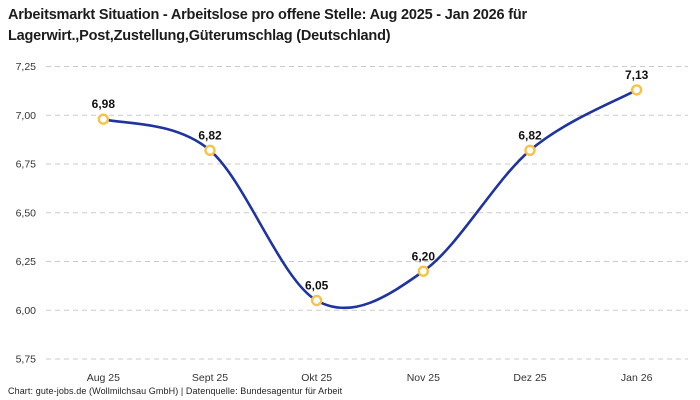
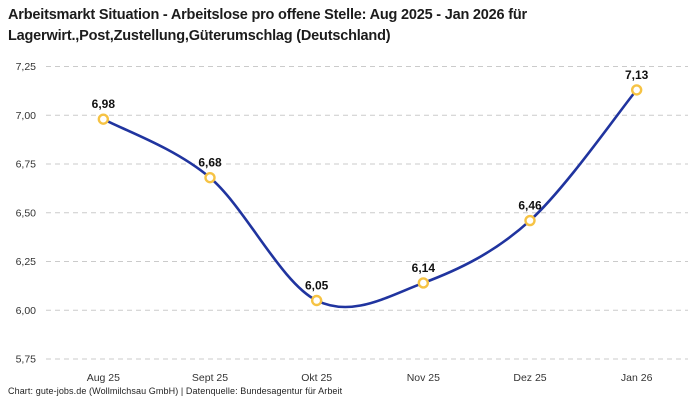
Sept 25: 6,82 -> 6,68
Nov 25: 6,20 -> 6,14
Dez 25: 6,82 -> 6,46
